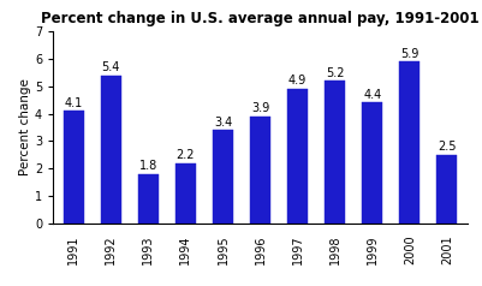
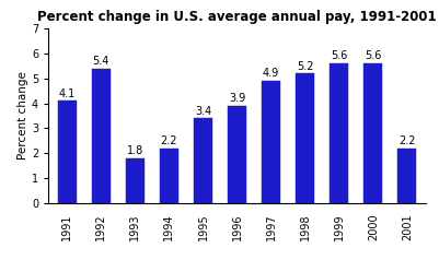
1999: 4.4 -> 5.6
2000: 5.9 -> 5.6
2001: 2.5 -> 2.2
